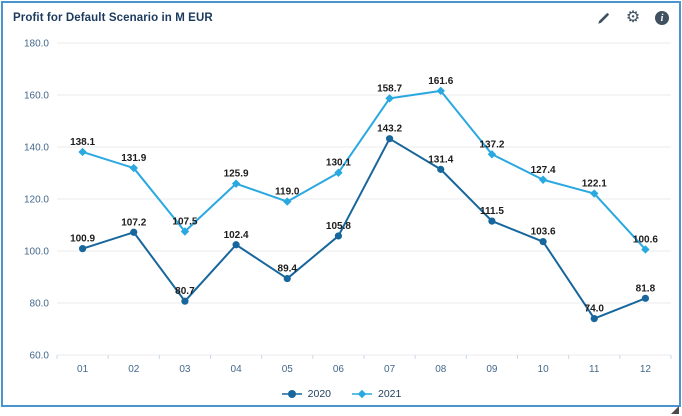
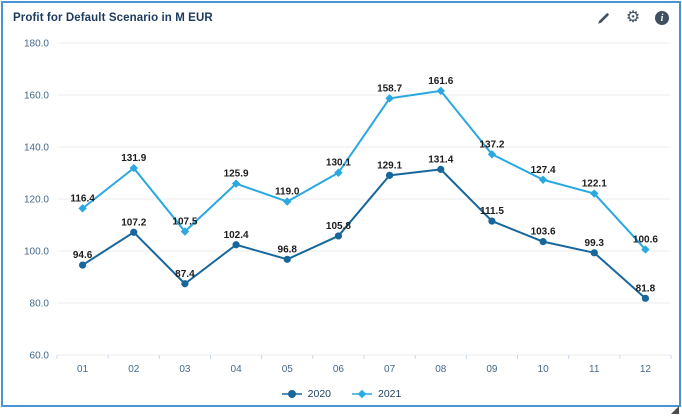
2020/01: 100.9 -> 94.6
2021/01: 138.1 -> 116.4
2020/03: 80.7 -> 87.4
2020/05: 89.4 -> 96.8
2020/07: 143.2 -> 129.1
2020/11: 74.0 -> 99.3
